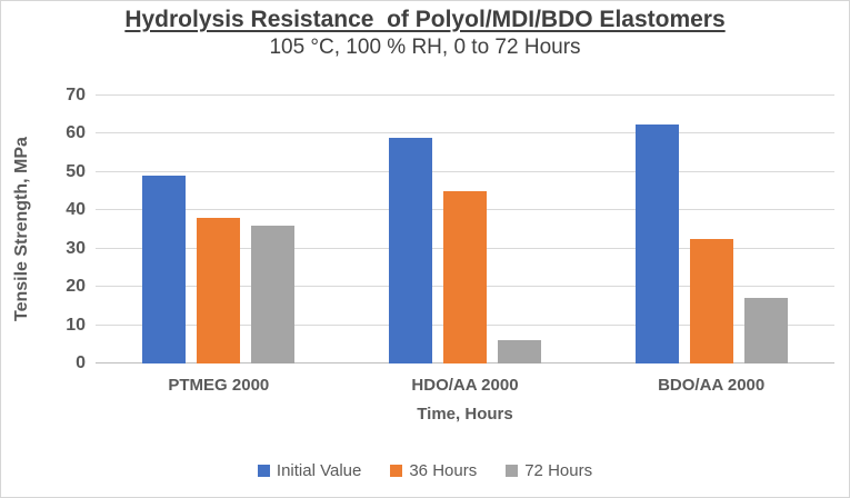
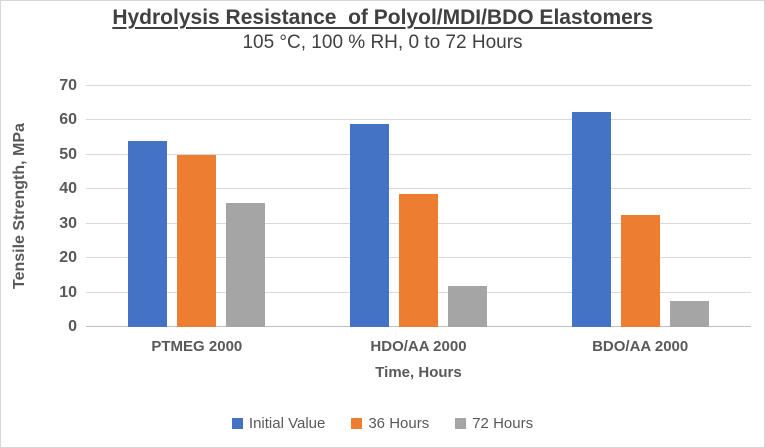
Initial Value/PTMEG 2000: 49 -> 54
36 Hours/PTMEG 2000: 38 -> 50
36 Hours/HDO/AA 2000: 45 -> 38
72 Hours/HDO/AA 2000: 6 -> 12
72 Hours/BDO/AA 2000: 17 -> 8
